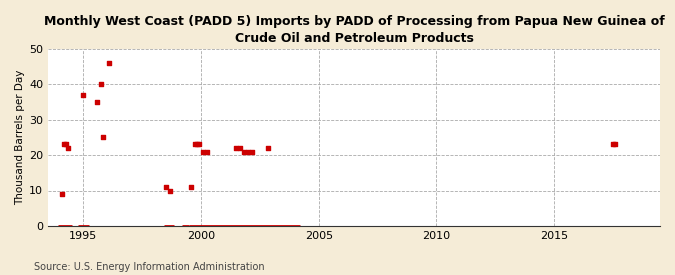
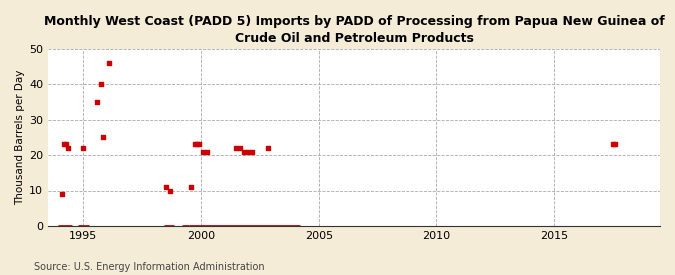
1995: 37 -> 22
